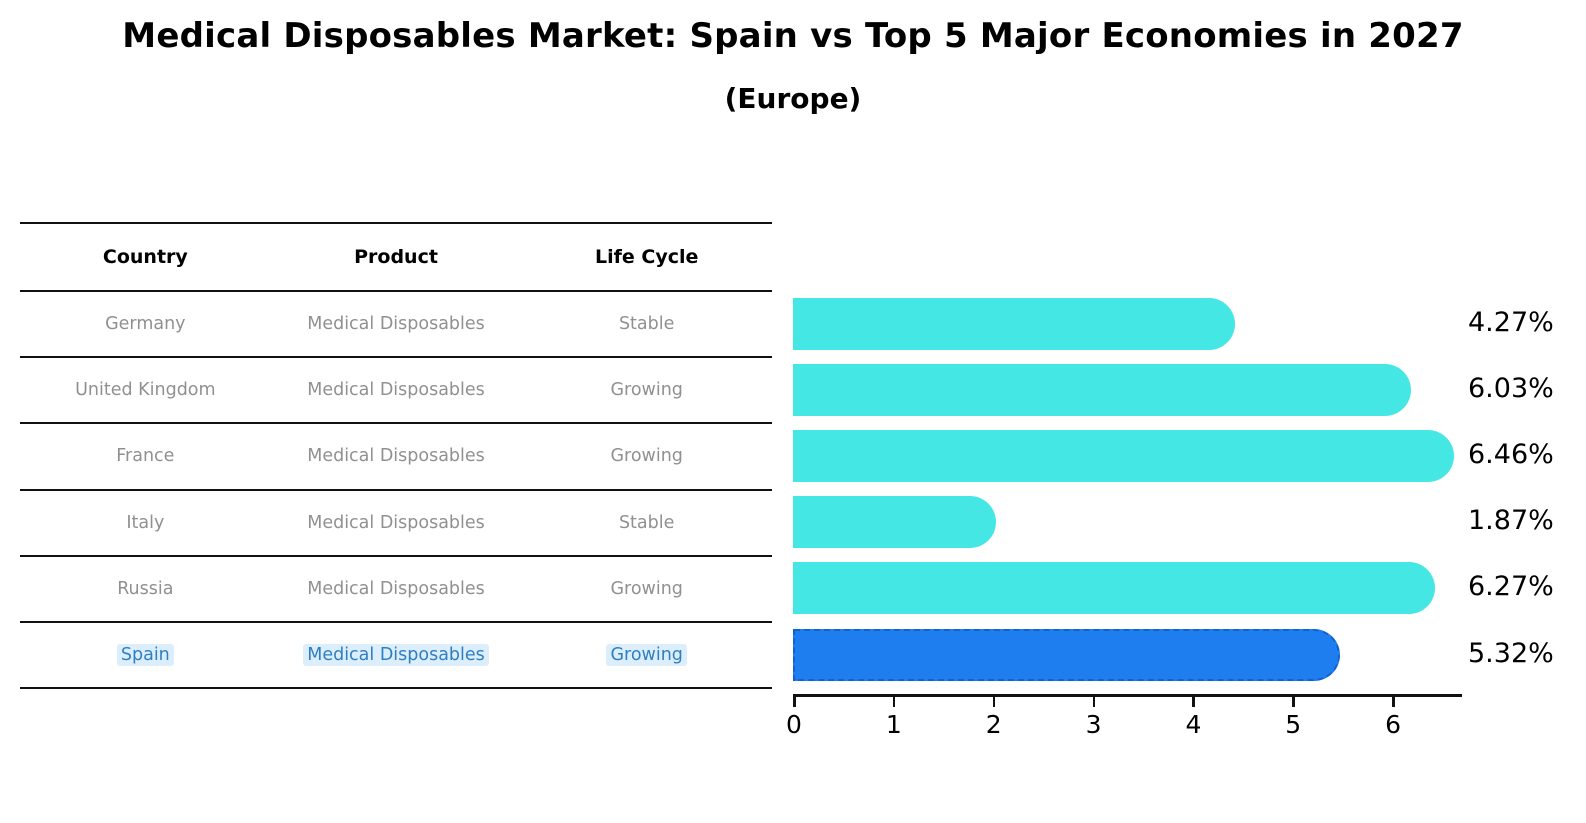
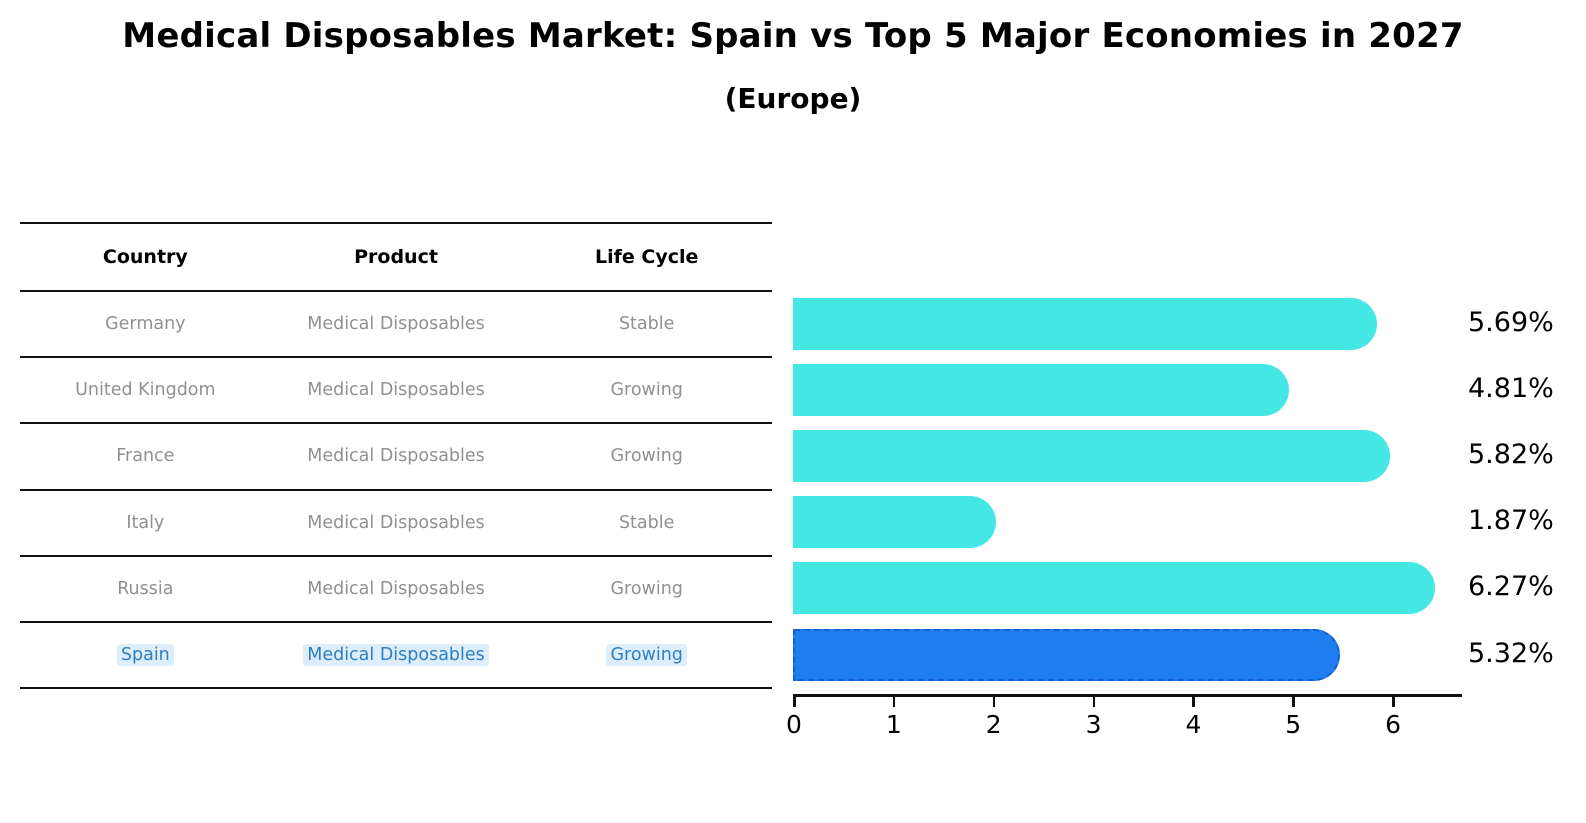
Germany: 4.27% -> 5.69%
United Kingdom: 6.03% -> 4.81%
France: 6.46% -> 5.82%
